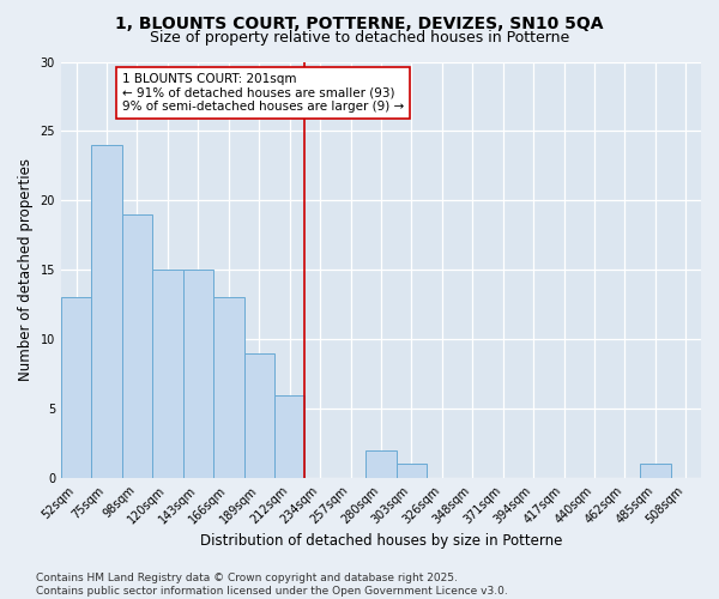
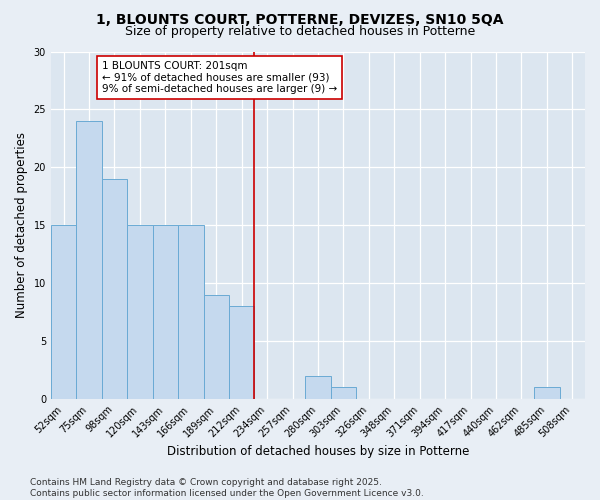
52sqm: 13 -> 15
166sqm: 13 -> 15
212sqm: 6 -> 8
